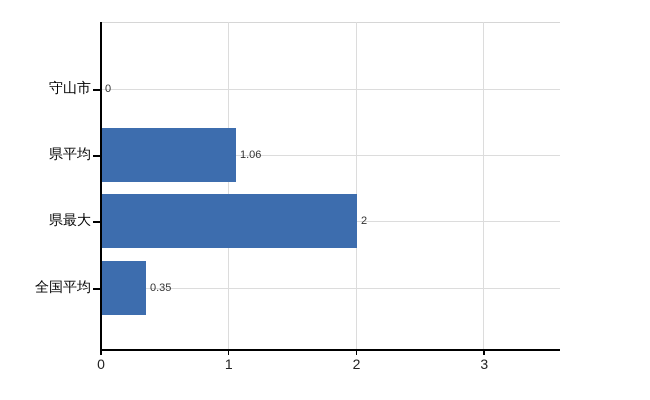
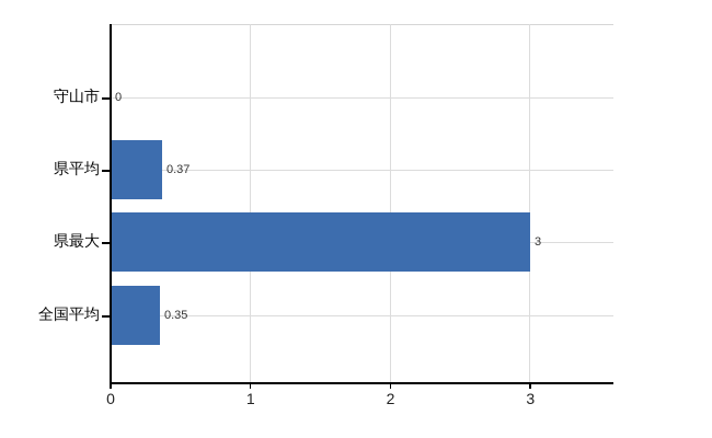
県平均: 1.06 -> 0.37
県最大: 2 -> 3
